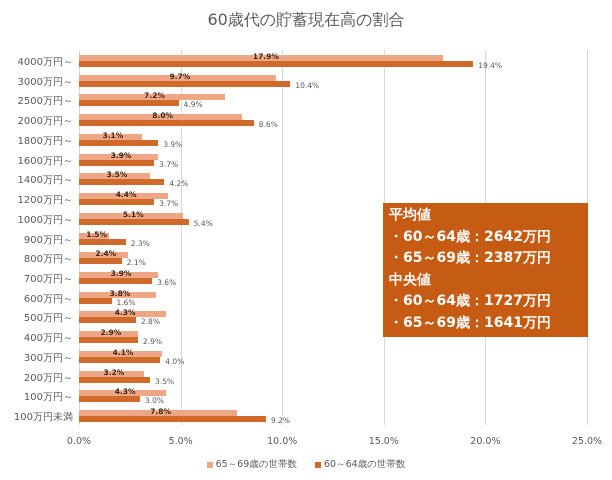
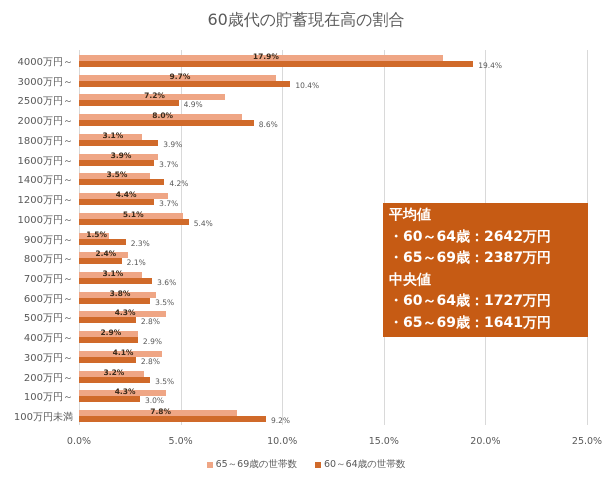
65～69歳の世帯数/700万円～: 3.9% -> 3.1%
60～64歳の世帯数/600万円～: 1.6% -> 3.5%
60～64歳の世帯数/300万円～: 4.0% -> 2.8%
